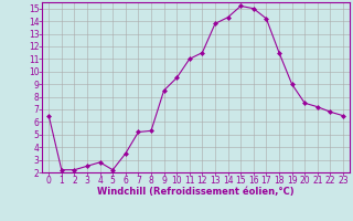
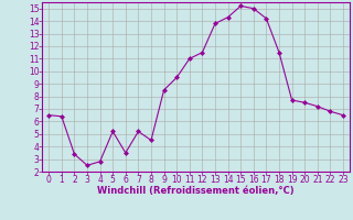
1: 2.2 -> 6.4
2: 2.2 -> 3.4
5: 2.2 -> 5.2
8: 5.3 -> 4.5
19: 9.0 -> 7.7
